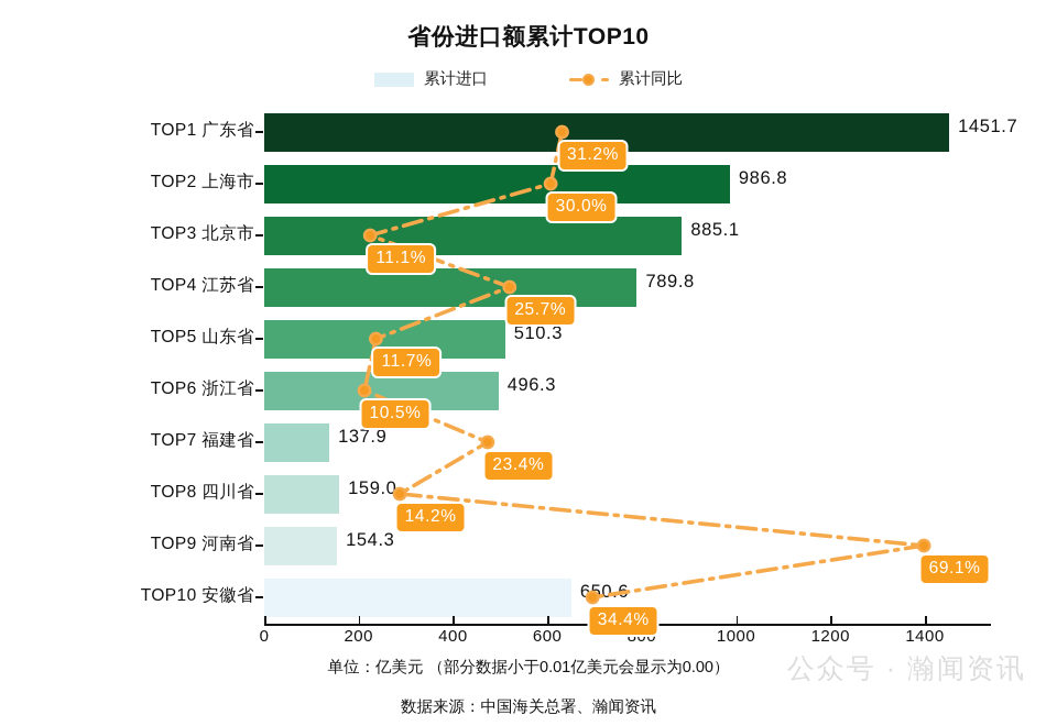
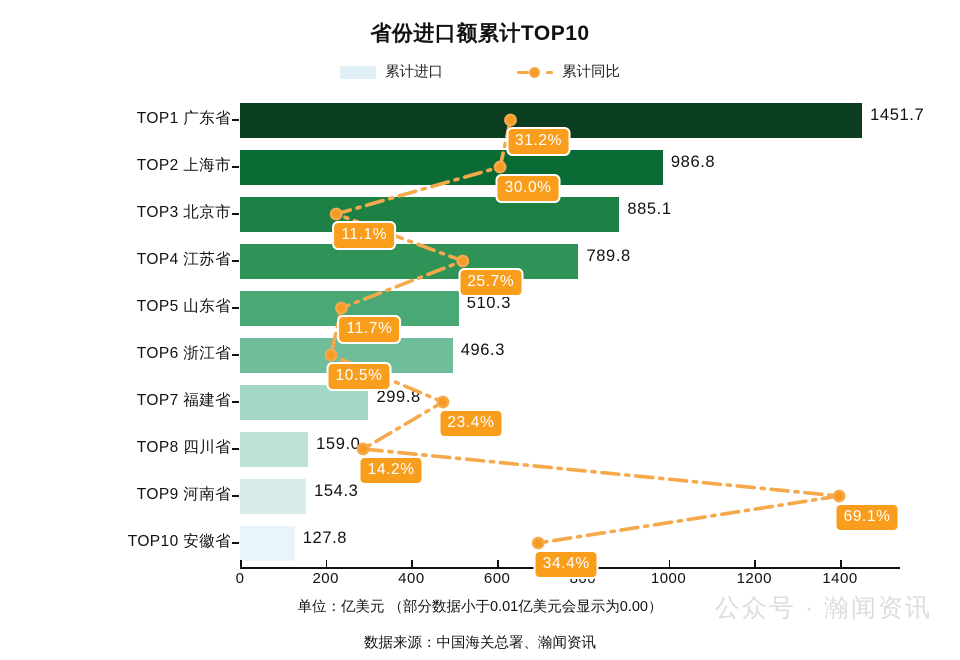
累计进口/TOP7 福建省: 137.9 -> 299.8
累计进口/TOP10 安徽省: 650.6 -> 127.8
